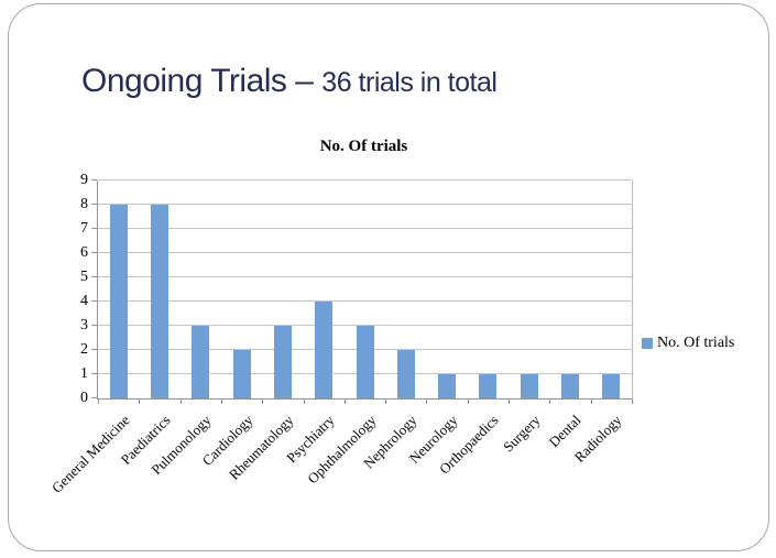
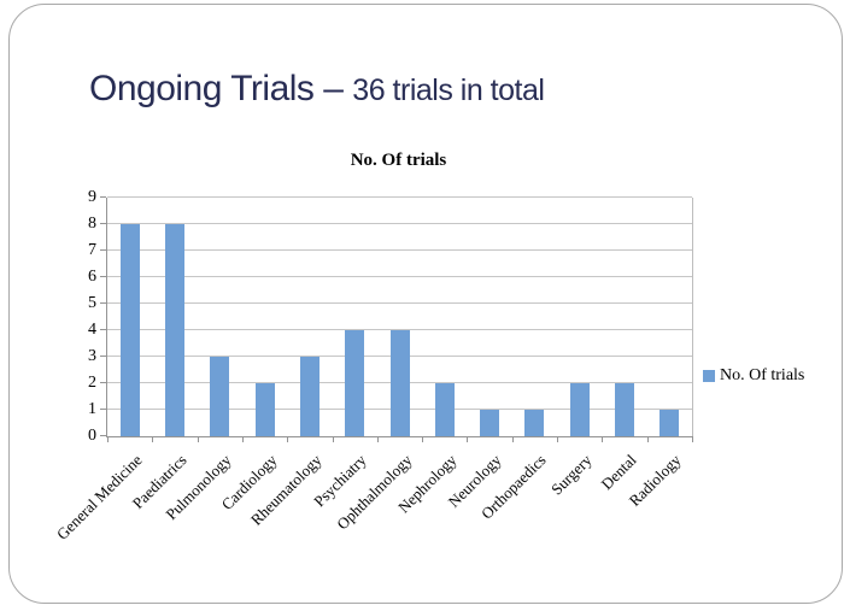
Ophthalmology: 3 -> 4
Surgery: 1 -> 2
Dental: 1 -> 2
